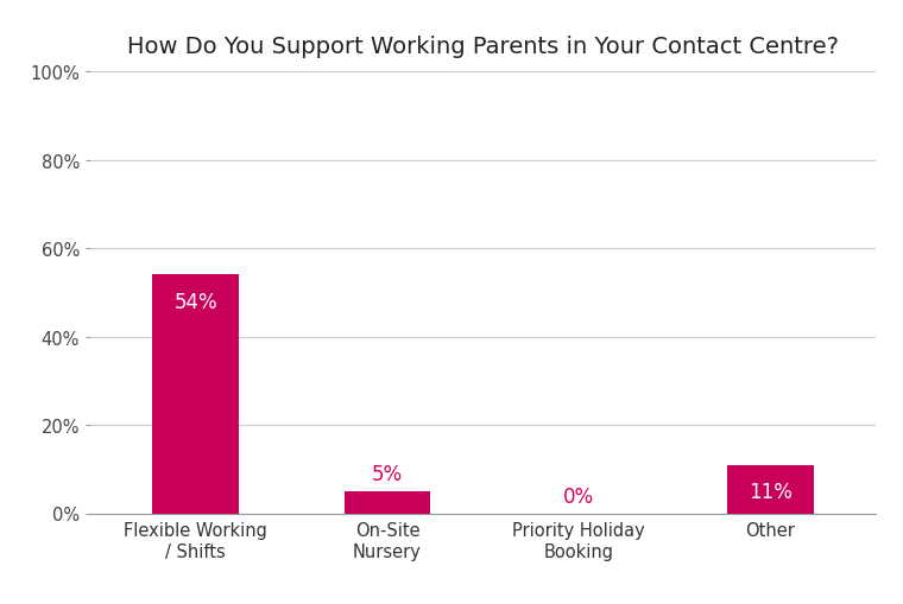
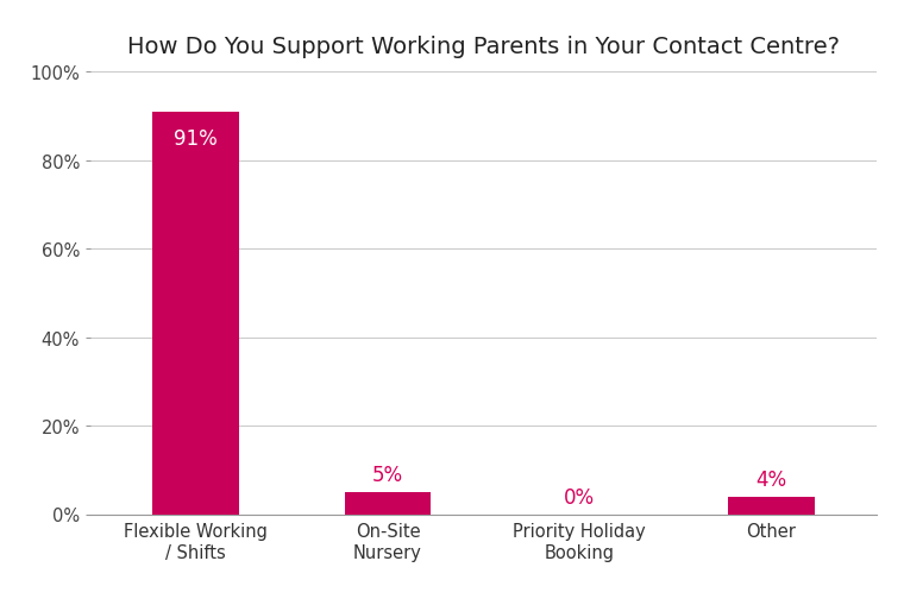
Flexible Working / Shifts: 54% -> 91%
Other: 11% -> 4%
